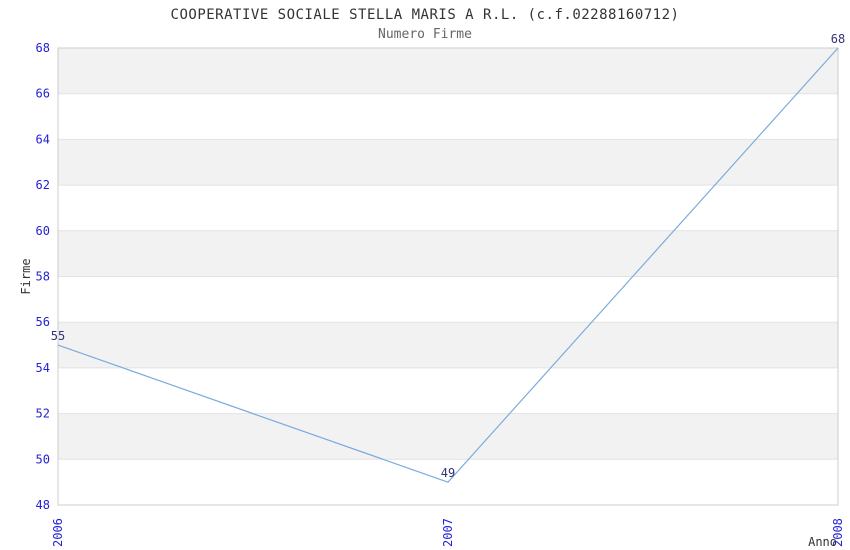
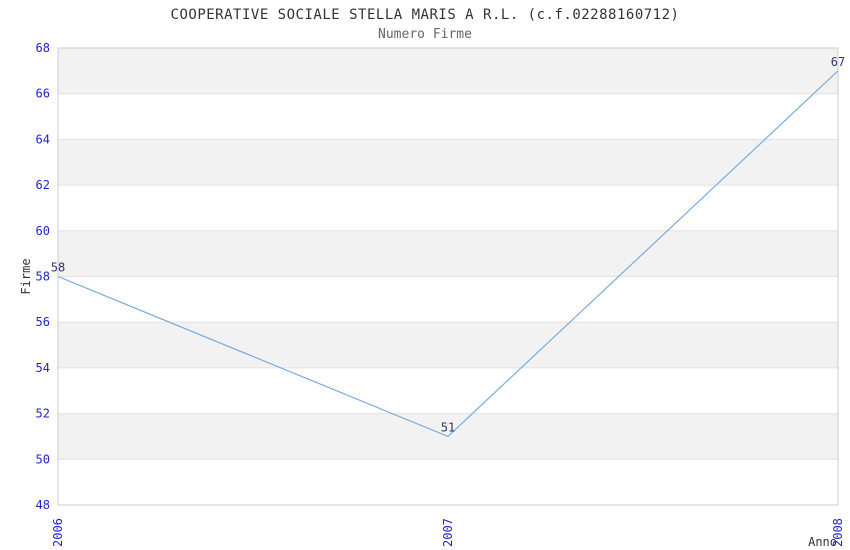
2006: 55 -> 58
2007: 49 -> 51
2008: 68 -> 67
